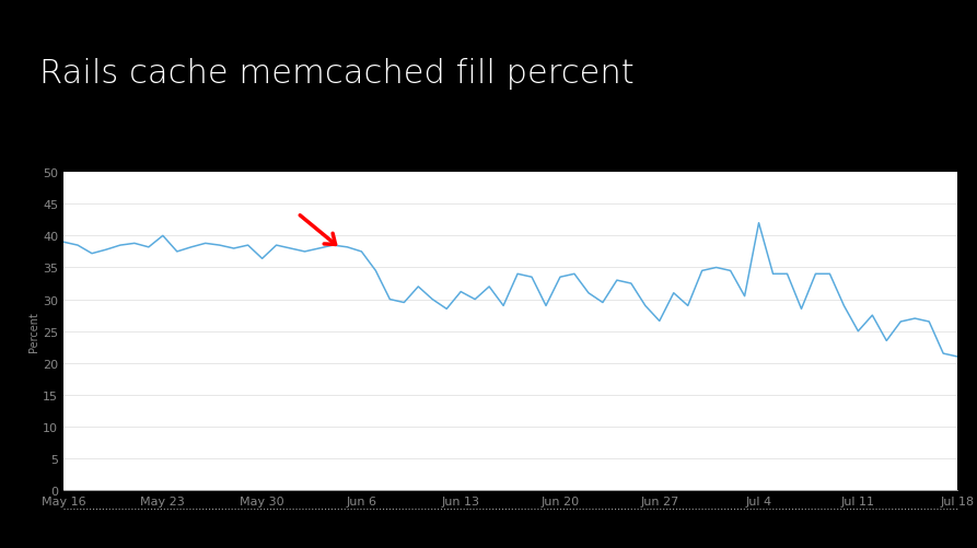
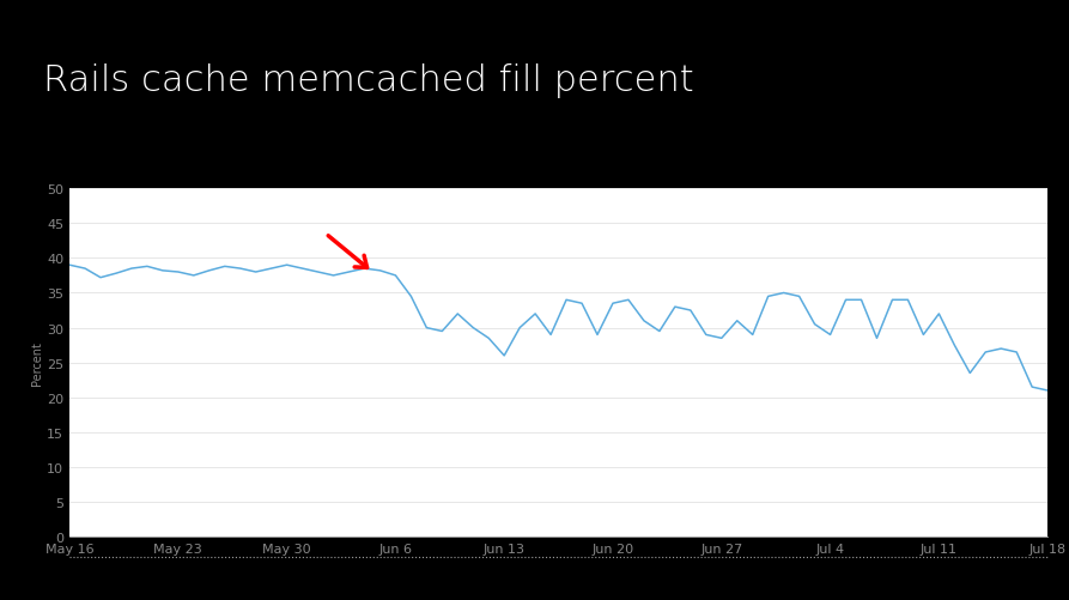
May 23: 40.0 -> 38.0
May 30: 36.4 -> 39.0
Jun 13: 31.2 -> 26.0
Jun 27: 26.6 -> 28.5
Jul 4: 42.0 -> 29.0
Jul 11: 25.0 -> 32.0
